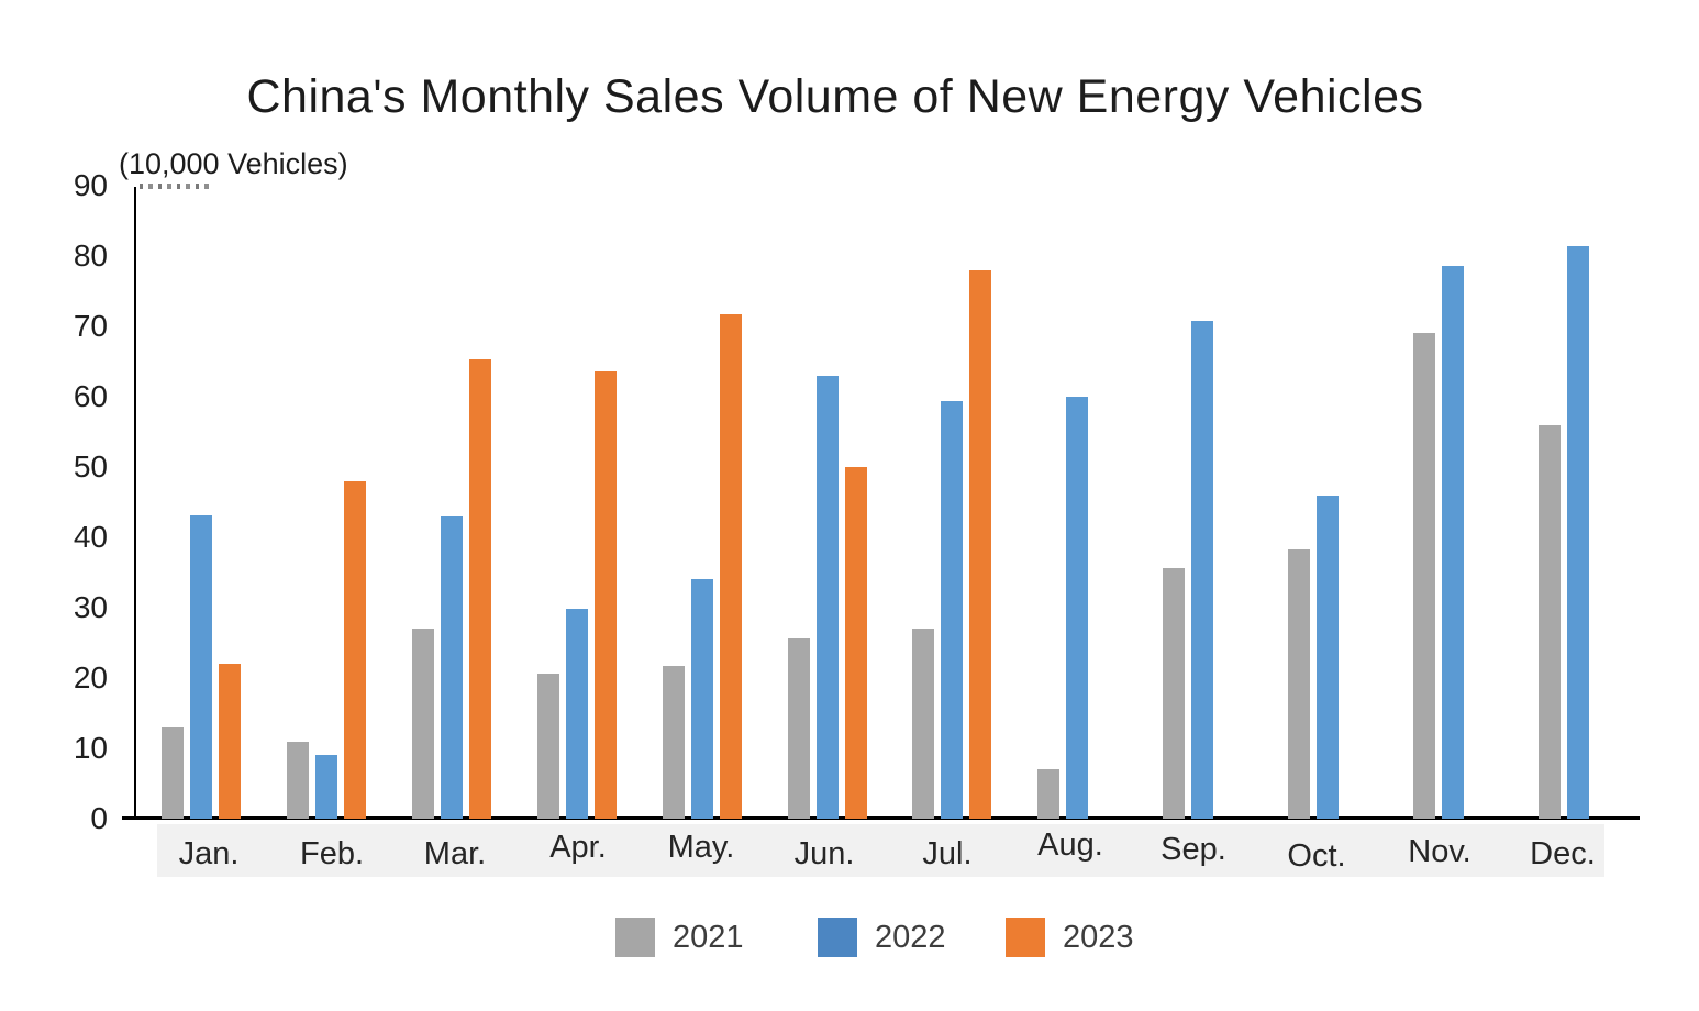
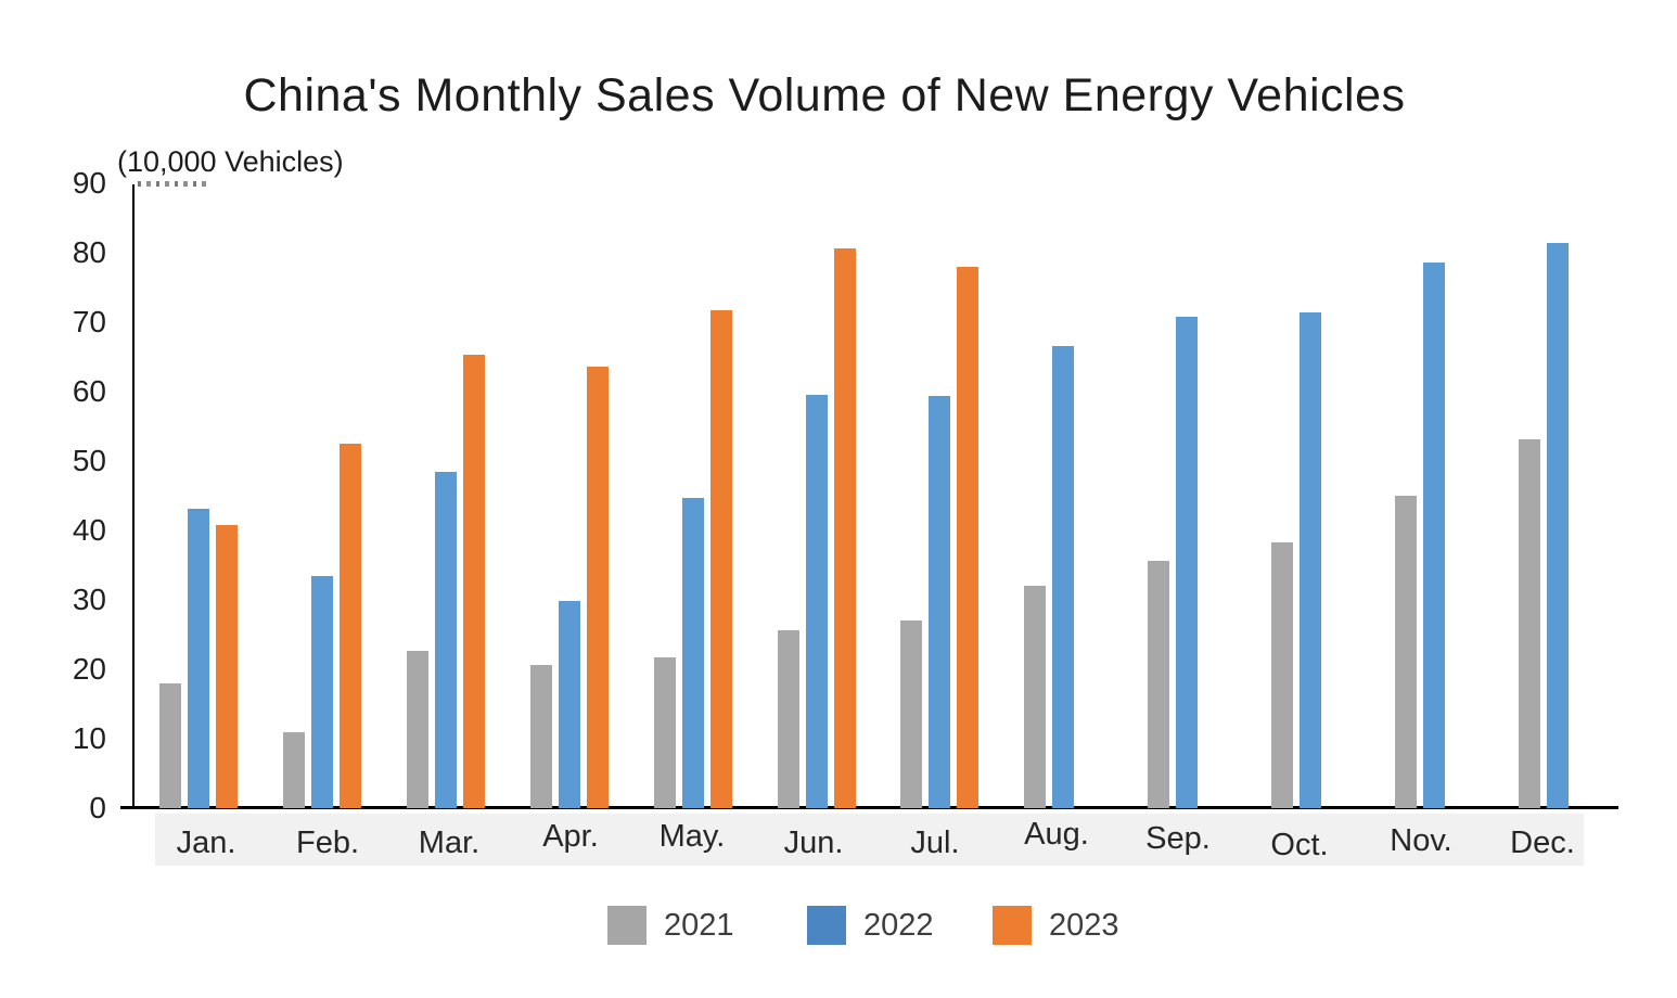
2021/Jan.: 13 -> 18
2023/Jan.: 22 -> 41
2022/Feb.: 9 -> 33
2023/Feb.: 48 -> 52
2021/Mar.: 27 -> 23
2022/Mar.: 43 -> 48
2022/May.: 34 -> 45
2022/Jun.: 63 -> 60
2023/Jun.: 50 -> 81
2021/Aug.: 7 -> 32
2022/Aug.: 60 -> 67
2022/Oct.: 46 -> 71
2021/Nov.: 69 -> 45
2021/Dec.: 56 -> 53
